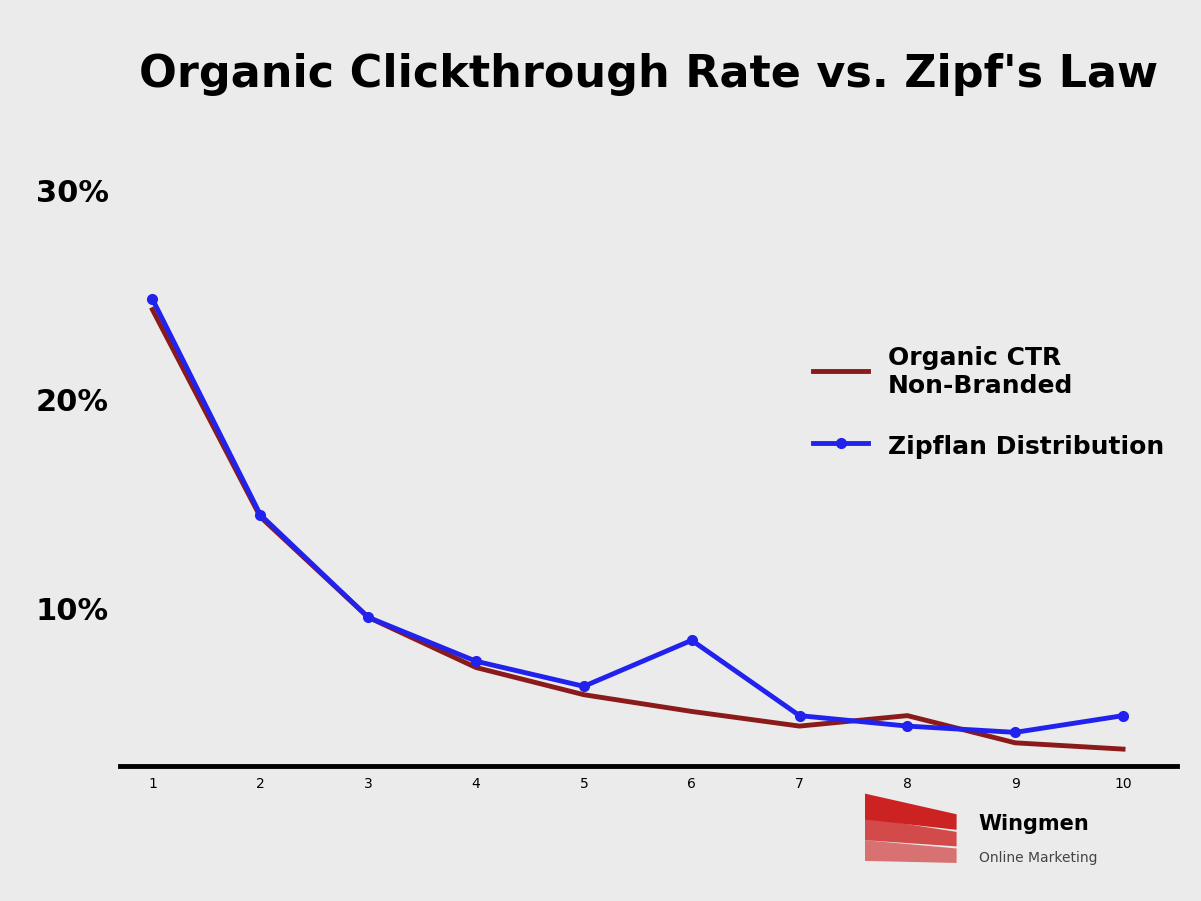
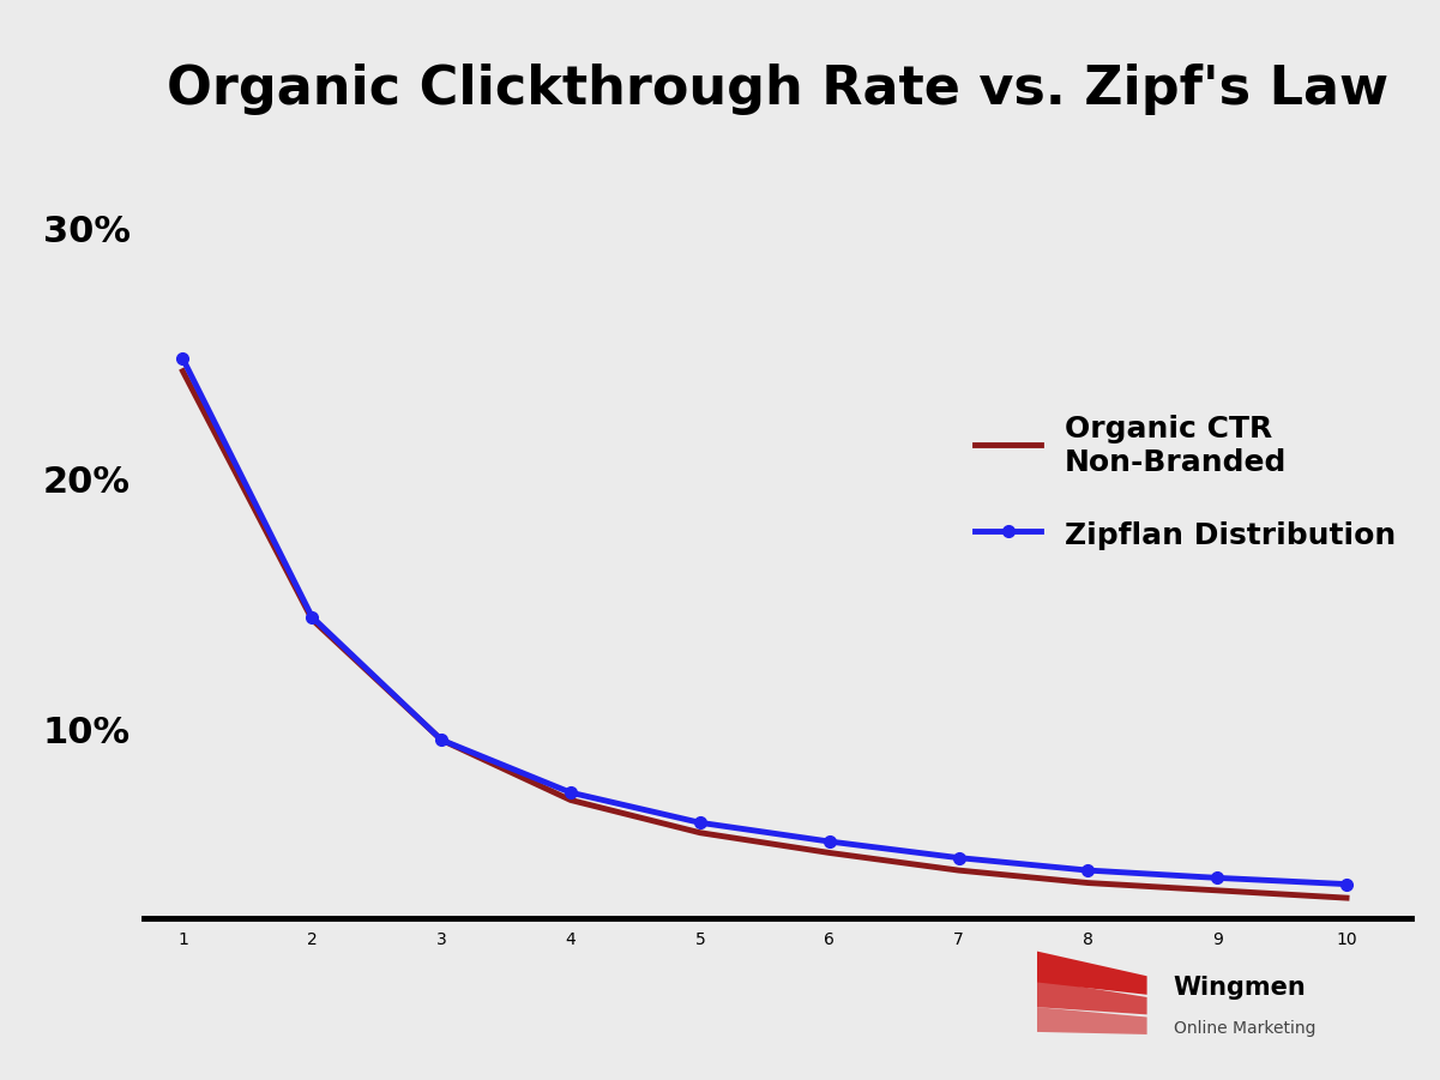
Zipflan Distribution/6: 8.50% -> 5.55%
Organic CTR Non-Branded/8: 4.9% -> 3.9%
Zipflan Distribution/10: 4.90% -> 3.85%
